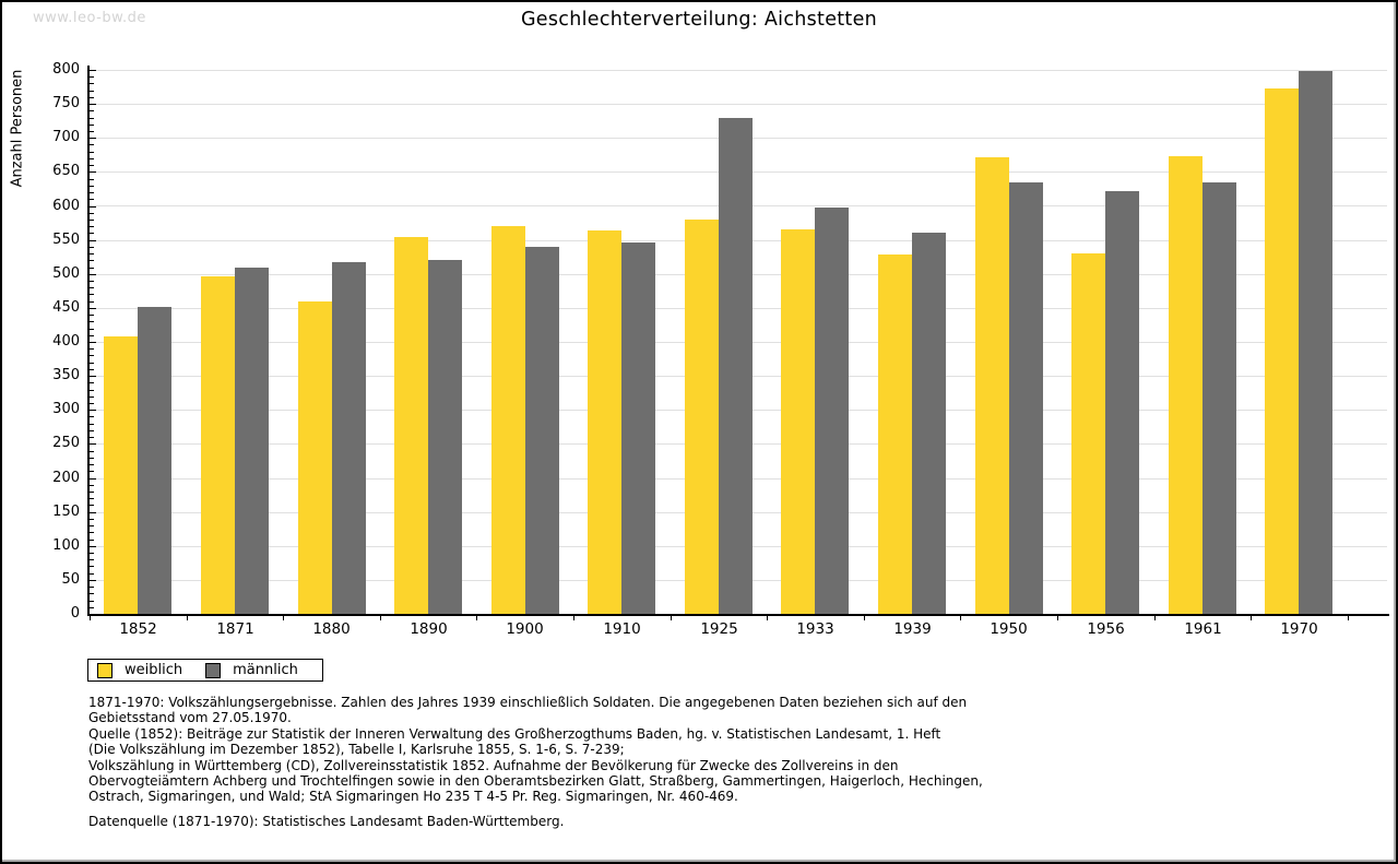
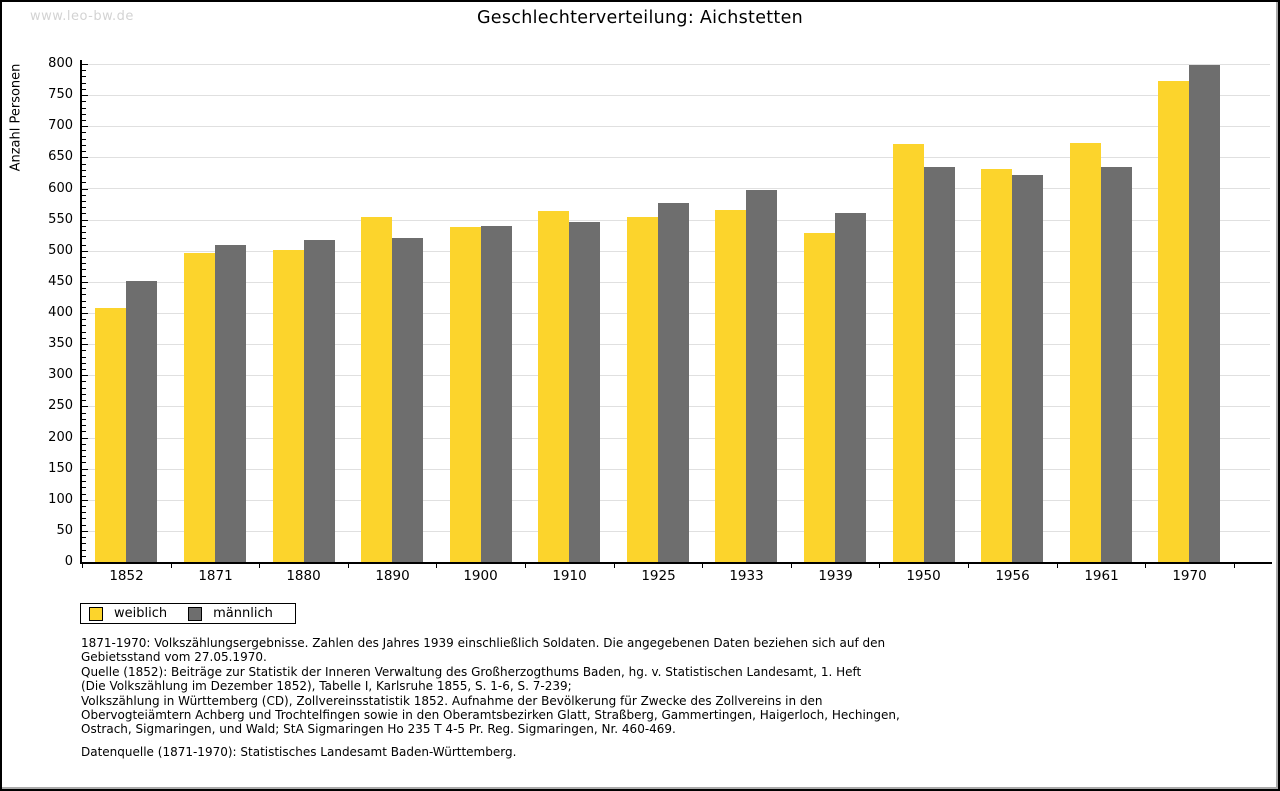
weiblich/1880: 460 -> 500
weiblich/1900: 570 -> 540
weiblich/1925: 580 -> 550
männlich/1925: 730 -> 580
weiblich/1956: 530 -> 630
